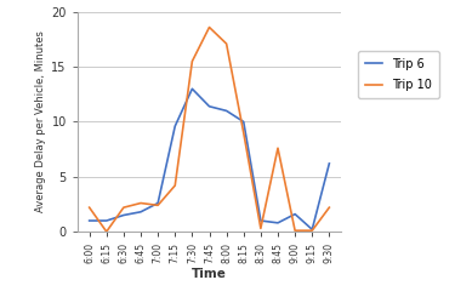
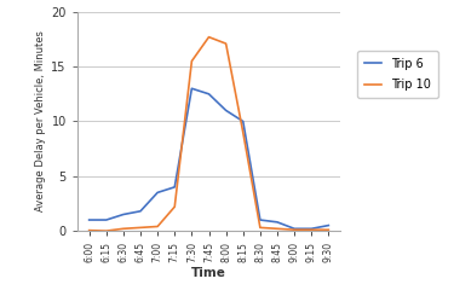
Trip 10/6:00: 2.2 -> 0.1
Trip 10/6:30: 2.2 -> 0.2
Trip 10/6:45: 2.6 -> 0.3
Trip 6/7:00: 2.6 -> 3.5
Trip 10/7:00: 2.4 -> 0.4
Trip 6/7:15: 9.6 -> 4.0
Trip 10/7:15: 4.2 -> 2.2
Trip 6/7:45: 11.4 -> 12.5
Trip 10/7:45: 18.6 -> 17.7
Trip 10/8:45: 7.6 -> 0.2
Trip 6/9:00: 1.6 -> 0.2
Trip 6/9:30: 6.2 -> 0.5
Trip 10/9:30: 2.2 -> 0.1
